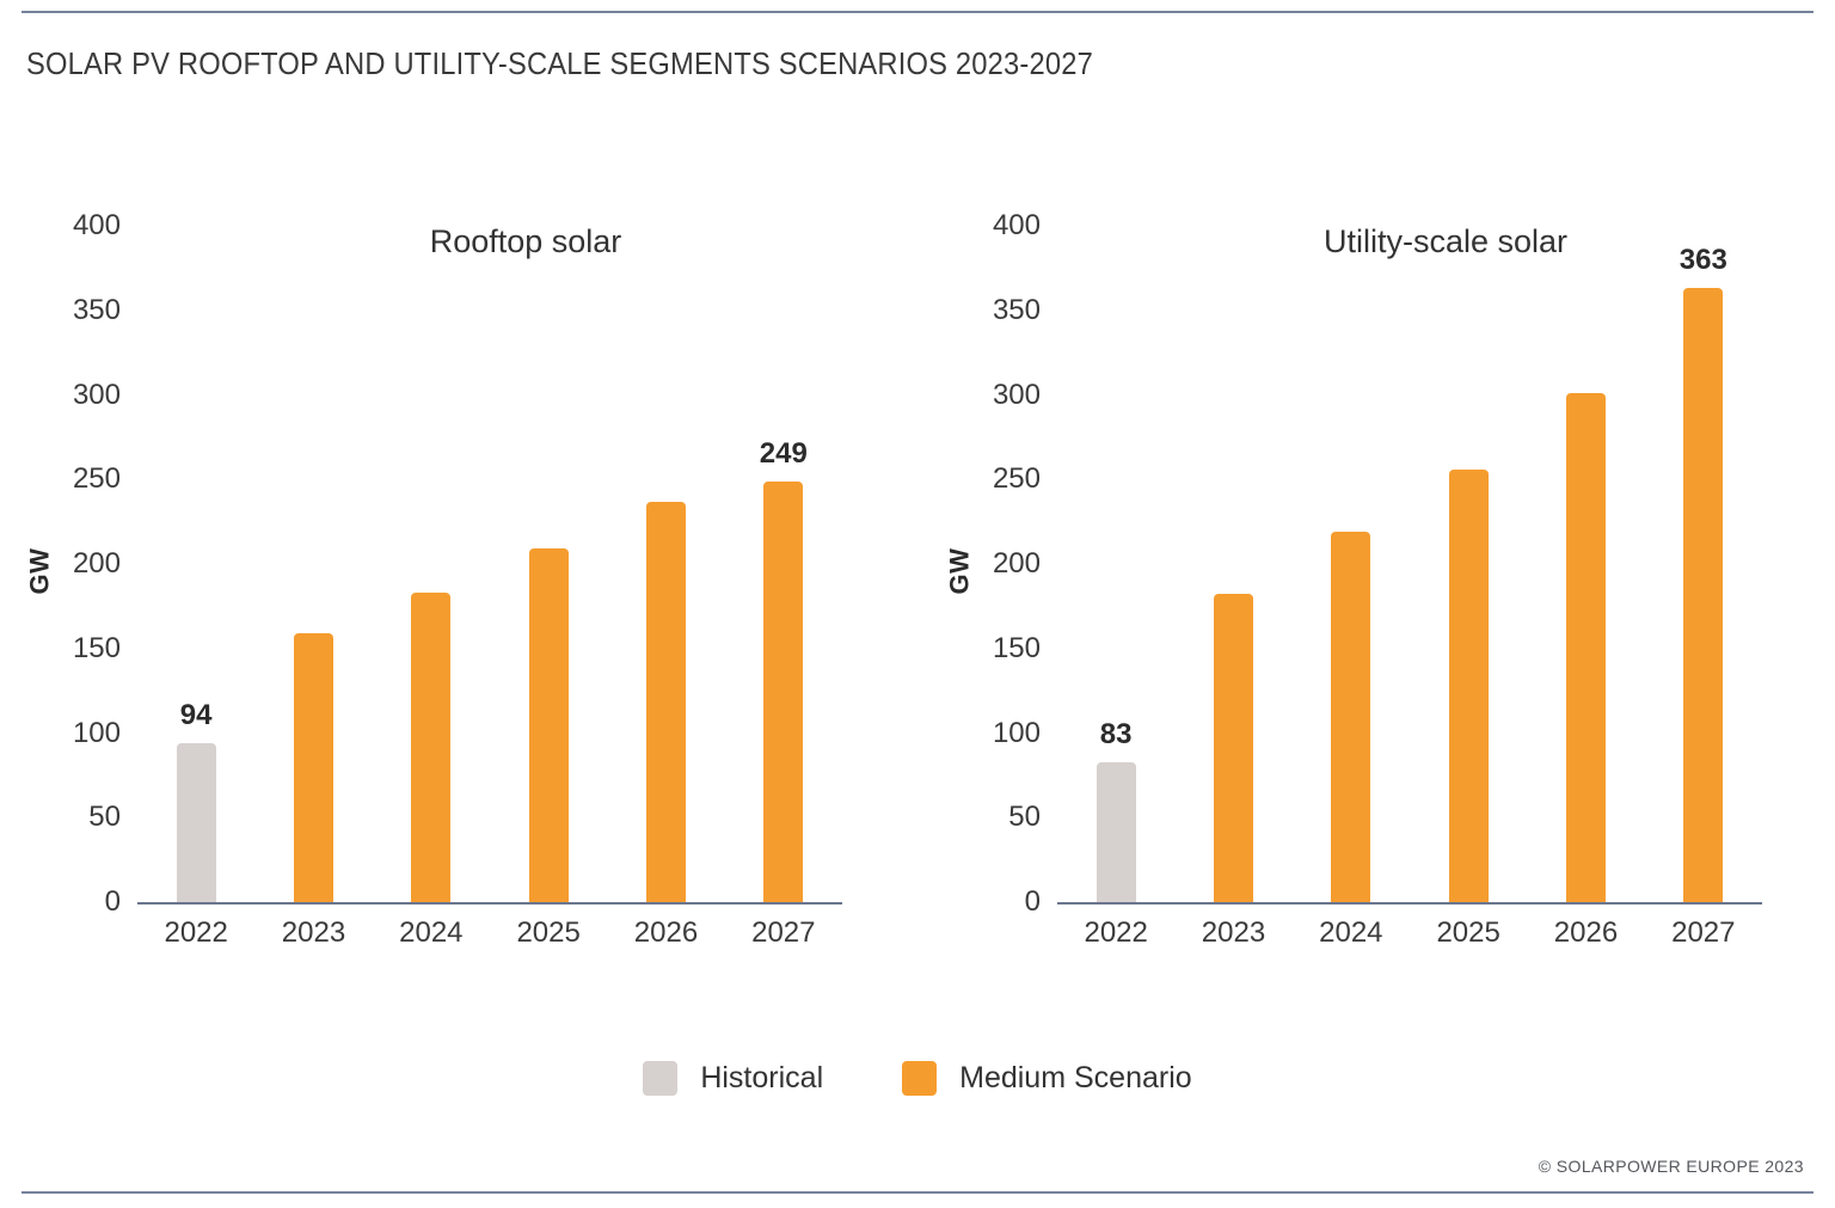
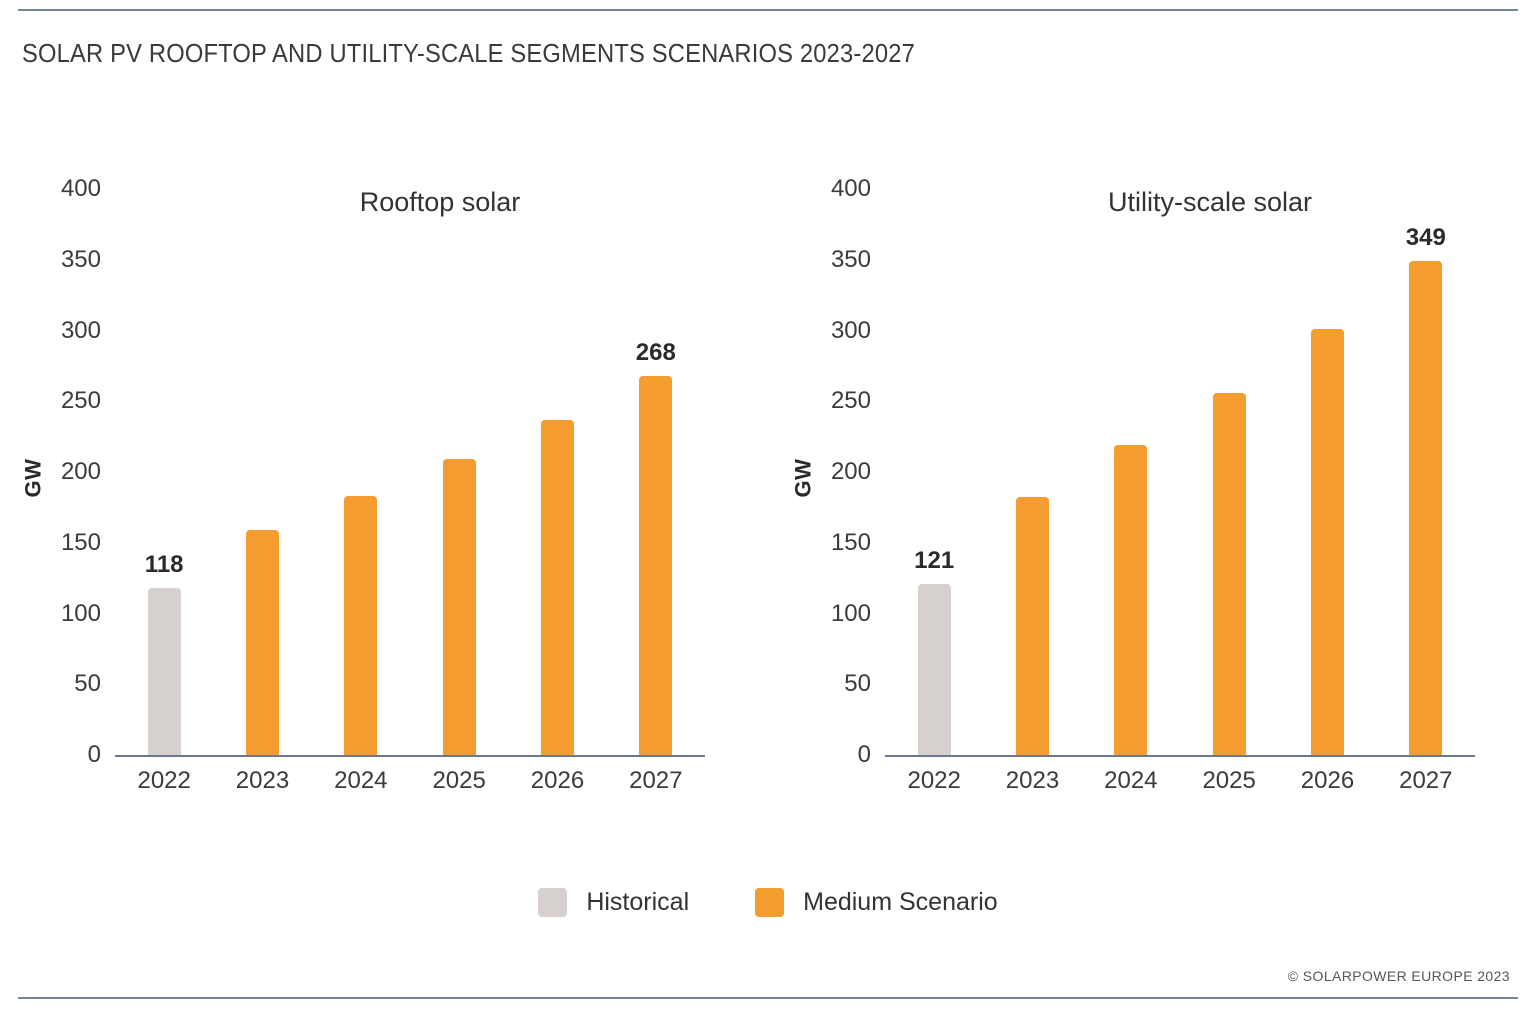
Rooftop solar/2022: 94 -> 118
Rooftop solar/2027: 249 -> 268
Utility-scale solar/2022: 83 -> 121
Utility-scale solar/2027: 363 -> 349
